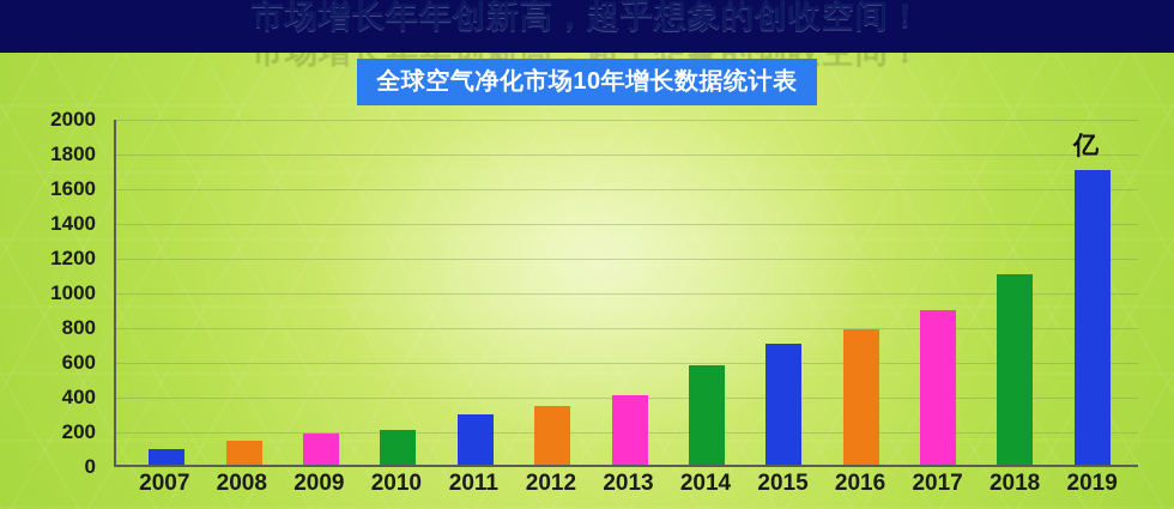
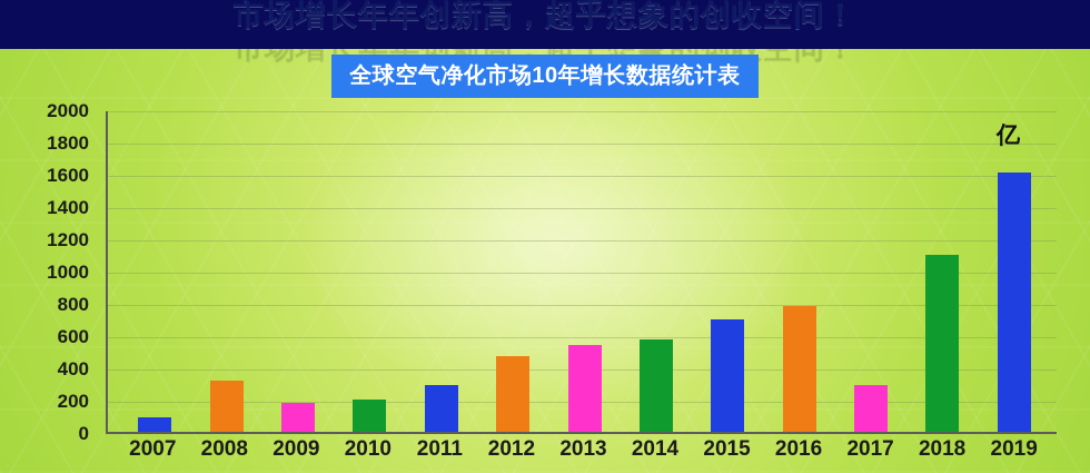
2008: 140 -> 320
2012: 340 -> 470
2013: 400 -> 540
2017: 890 -> 290
2019: 1700 -> 1610
